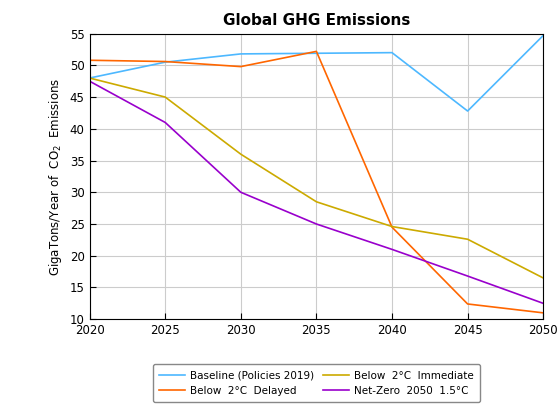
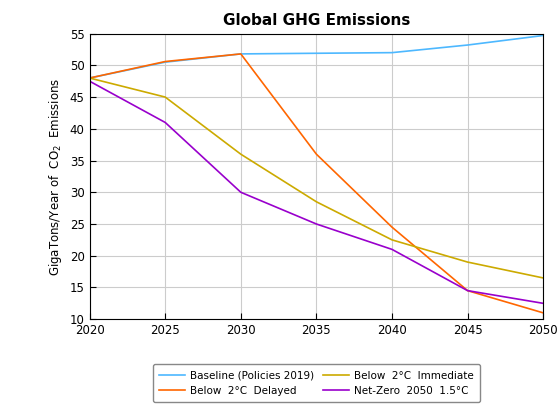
Below 2°C Delayed/2020: 50.8 -> 48.0
Below 2°C Delayed/2030: 49.8 -> 51.8
Below 2°C Delayed/2035: 52.2 -> 36.0
Below 2°C Immediate/2040: 24.6 -> 22.5
Baseline (Policies 2019)/2045: 42.8 -> 53.2
Below 2°C Delayed/2045: 12.4 -> 14.5
Below 2°C Immediate/2045: 22.6 -> 19.0
Net-Zero 2050 1.5°C/2045: 16.8 -> 14.5
